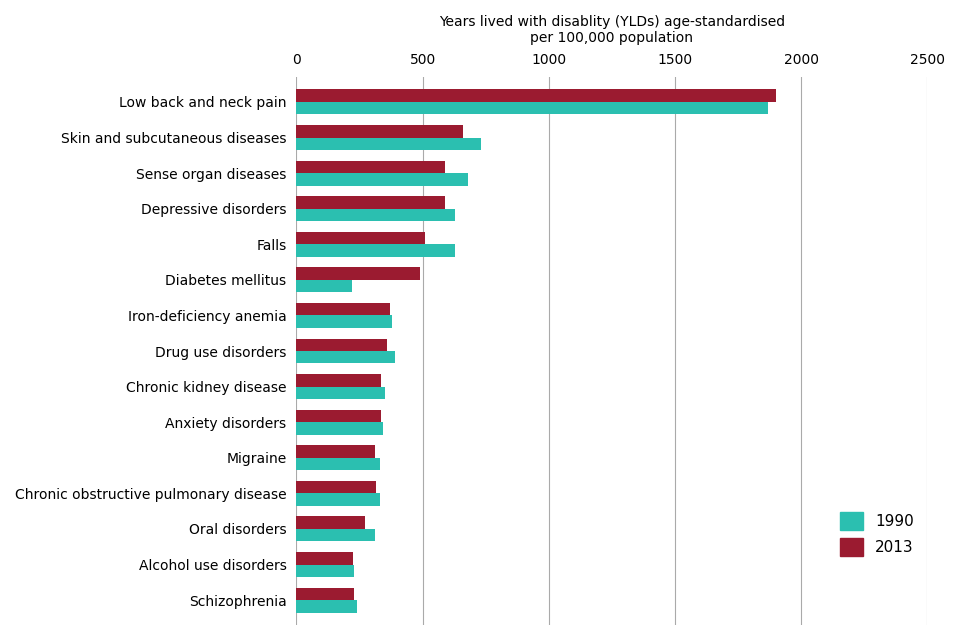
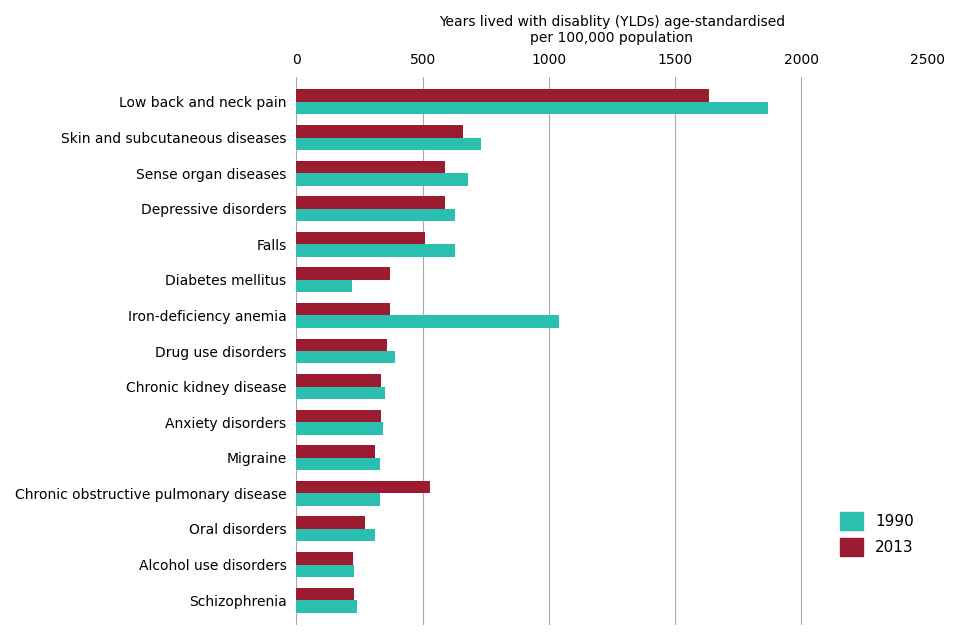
2013/Low back and neck pain: 1900 -> 1635
2013/Diabetes mellitus: 490 -> 370
1990/Iron-deficiency anemia: 380 -> 1040
2013/Chronic obstructive pulmonary disease: 315 -> 530
